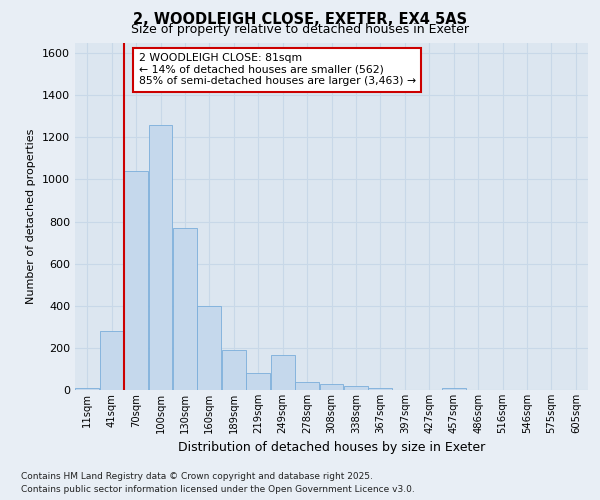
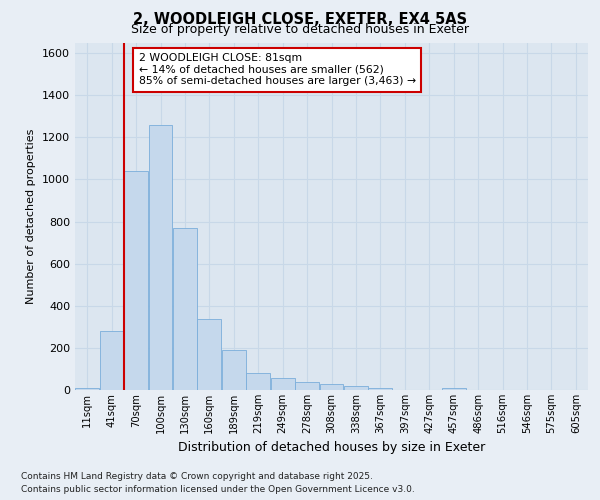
160sqm: 400 -> 335
249sqm: 165 -> 55
